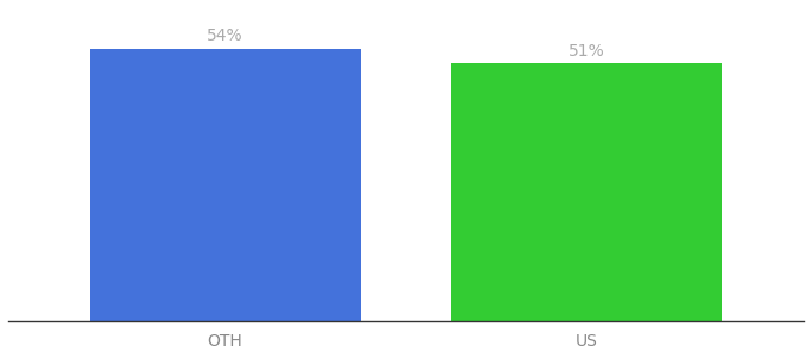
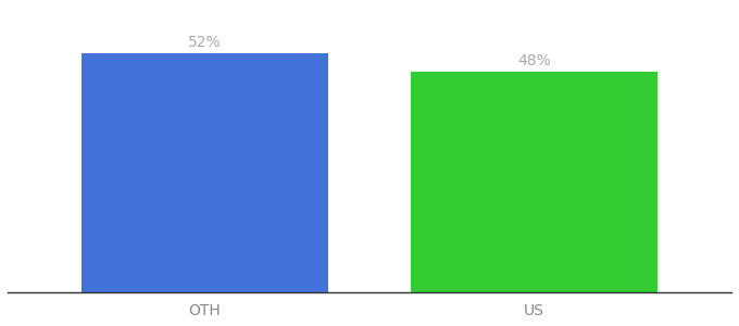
OTH: 54% -> 52%
US: 51% -> 48%
